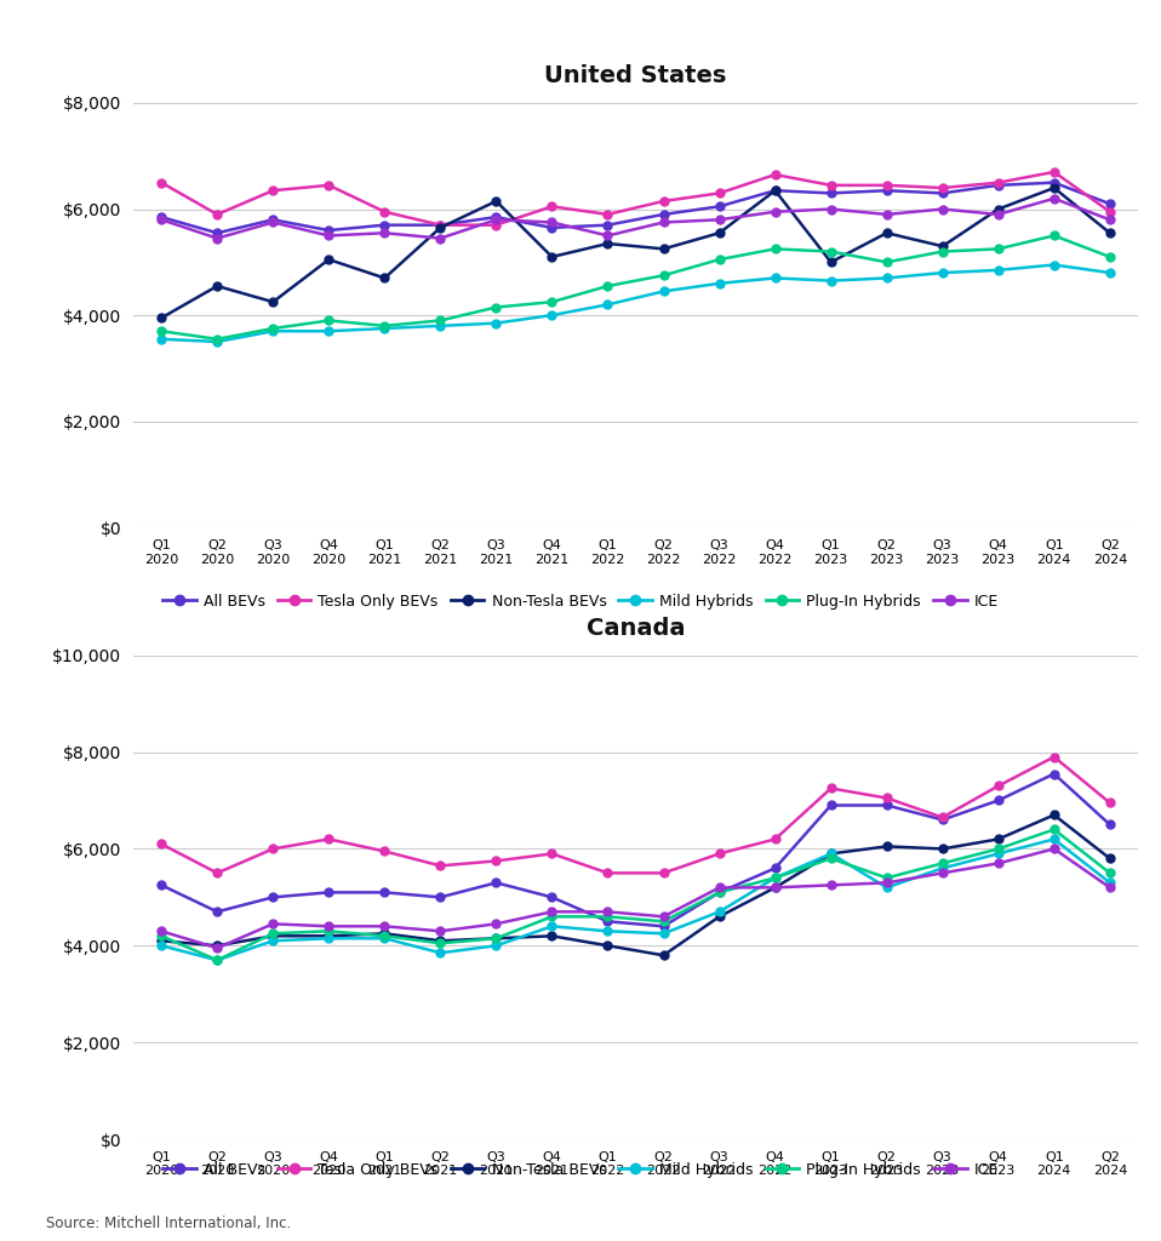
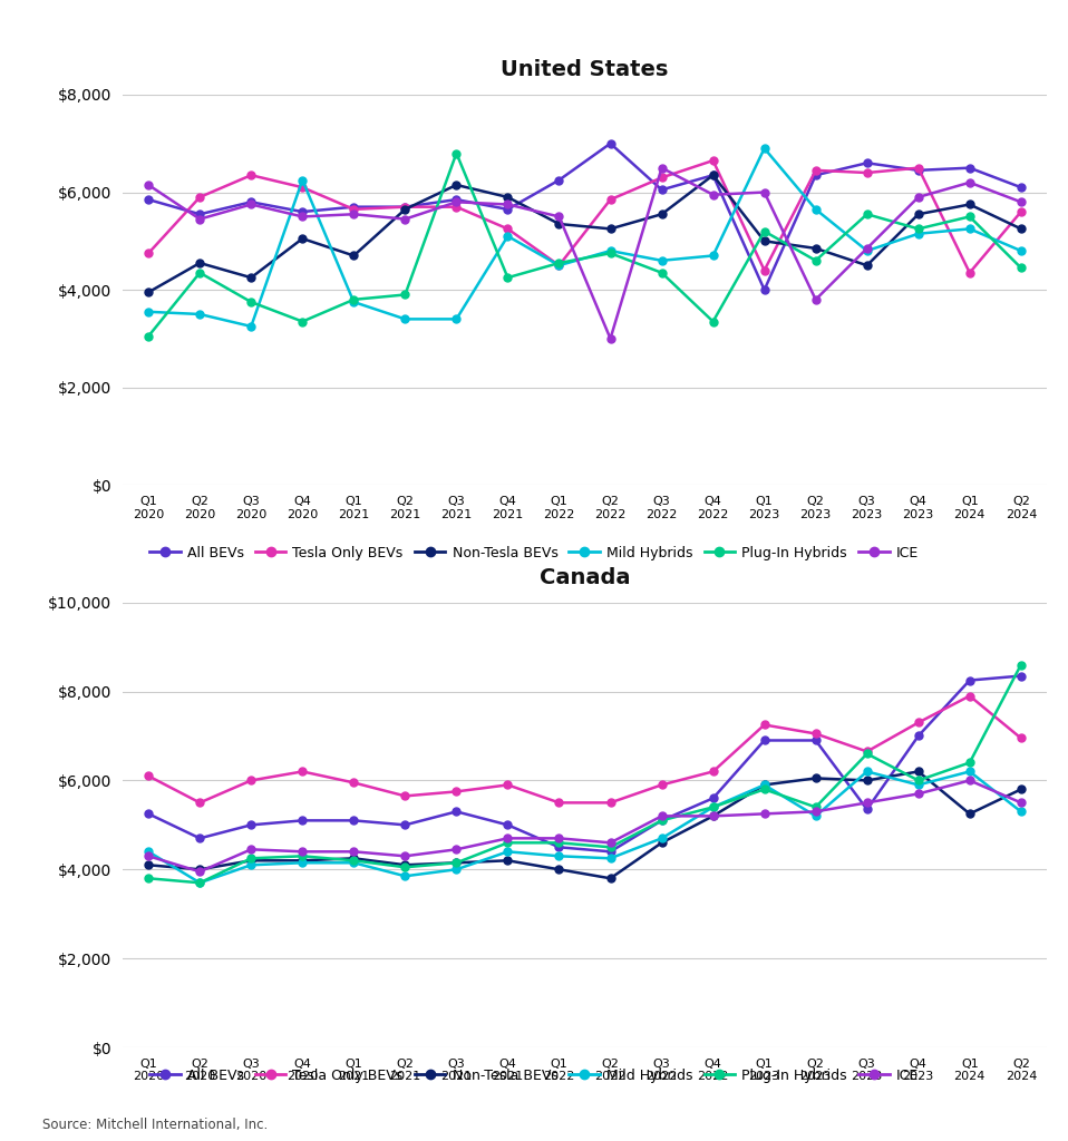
United States/Tesla Only BEVs/Q1 2020: $6,500 -> $4,750
United States/Plug-In Hybrids/Q1 2020: $3,700 -> $3,050
United States/ICE/Q1 2020: $5,800 -> $6,150
United States/Plug-In Hybrids/Q2 2020: $3,550 -> $4,350
United States/Mild Hybrids/Q3 2020: $3,700 -> $3,250
United States/Tesla Only BEVs/Q4 2020: $6,450 -> $6,100
United States/Mild Hybrids/Q4 2020: $3,700 -> $6,250
United States/Plug-In Hybrids/Q4 2020: $3,900 -> $3,350
United States/Tesla Only BEVs/Q1 2021: $5,950 -> $5,650
United States/Mild Hybrids/Q2 2021: $3,800 -> $3,400
United States/Mild Hybrids/Q3 2021: $3,850 -> $3,400
United States/Plug-In Hybrids/Q3 2021: $4,150 -> $6,800
United States/Tesla Only BEVs/Q4 2021: $6,050 -> $5,250
United States/Non-Tesla BEVs/Q4 2021: $5,100 -> $5,900
United States/Mild Hybrids/Q4 2021: $4,000 -> $5,100
United States/All BEVs/Q1 2022: $5,700 -> $6,250
United States/Tesla Only BEVs/Q1 2022: $5,900 -> $4,500
United States/Mild Hybrids/Q1 2022: $4,200 -> $4,500
United States/All BEVs/Q2 2022: $5,900 -> $7,000
United States/Tesla Only BEVs/Q2 2022: $6,150 -> $5,850
United States/Mild Hybrids/Q2 2022: $4,450 -> $4,800
United States/ICE/Q2 2022: $5,750 -> $3,000
United States/Plug-In Hybrids/Q3 2022: $5,050 -> $4,350
United States/ICE/Q3 2022: $5,800 -> $6,500
United States/Plug-In Hybrids/Q4 2022: $5,250 -> $3,350
United States/All BEVs/Q1 2023: $6,300 -> $4,000
United States/Tesla Only BEVs/Q1 2023: $6,450 -> $4,400
United States/Mild Hybrids/Q1 2023: $4,650 -> $6,900
United States/Non-Tesla BEVs/Q2 2023: $5,550 -> $4,850
United States/Mild Hybrids/Q2 2023: $4,700 -> $5,650
United States/Plug-In Hybrids/Q2 2023: $5,000 -> $4,600
United States/ICE/Q2 2023: $5,900 -> $3,800
United States/All BEVs/Q3 2023: $6,300 -> $6,600
United States/Non-Tesla BEVs/Q3 2023: $5,300 -> $4,500
United States/Plug-In Hybrids/Q3 2023: $5,200 -> $5,550
United States/ICE/Q3 2023: $6,000 -> $4,850
United States/Non-Tesla BEVs/Q4 2023: $6,000 -> $5,550
United States/Mild Hybrids/Q4 2023: $4,850 -> $5,150
United States/Tesla Only BEVs/Q1 2024: $6,700 -> $4,350
United States/Non-Tesla BEVs/Q1 2024: $6,400 -> $5,750
United States/Mild Hybrids/Q1 2024: $4,950 -> $5,250
United States/Tesla Only BEVs/Q2 2024: $5,950 -> $5,600
United States/Non-Tesla BEVs/Q2 2024: $5,550 -> $5,250
United States/Plug-In Hybrids/Q2 2024: $5,100 -> $4,450
Canada/Mild Hybrids/Q1 2020: $4,000 -> $4,400
Canada/Plug-In Hybrids/Q1 2020: $4,200 -> $3,800
Canada/All BEVs/Q3 2023: $6,600 -> $5,350
Canada/Mild Hybrids/Q3 2023: $5,600 -> $6,200
Canada/Plug-In Hybrids/Q3 2023: $5,700 -> $6,600
Canada/All BEVs/Q1 2024: $7,550 -> $8,250
Canada/Non-Tesla BEVs/Q1 2024: $6,700 -> $5,250
Canada/All BEVs/Q2 2024: $6,500 -> $8,350
Canada/Plug-In Hybrids/Q2 2024: $5,500 -> $8,600
Canada/ICE/Q2 2024: $5,200 -> $5,500
